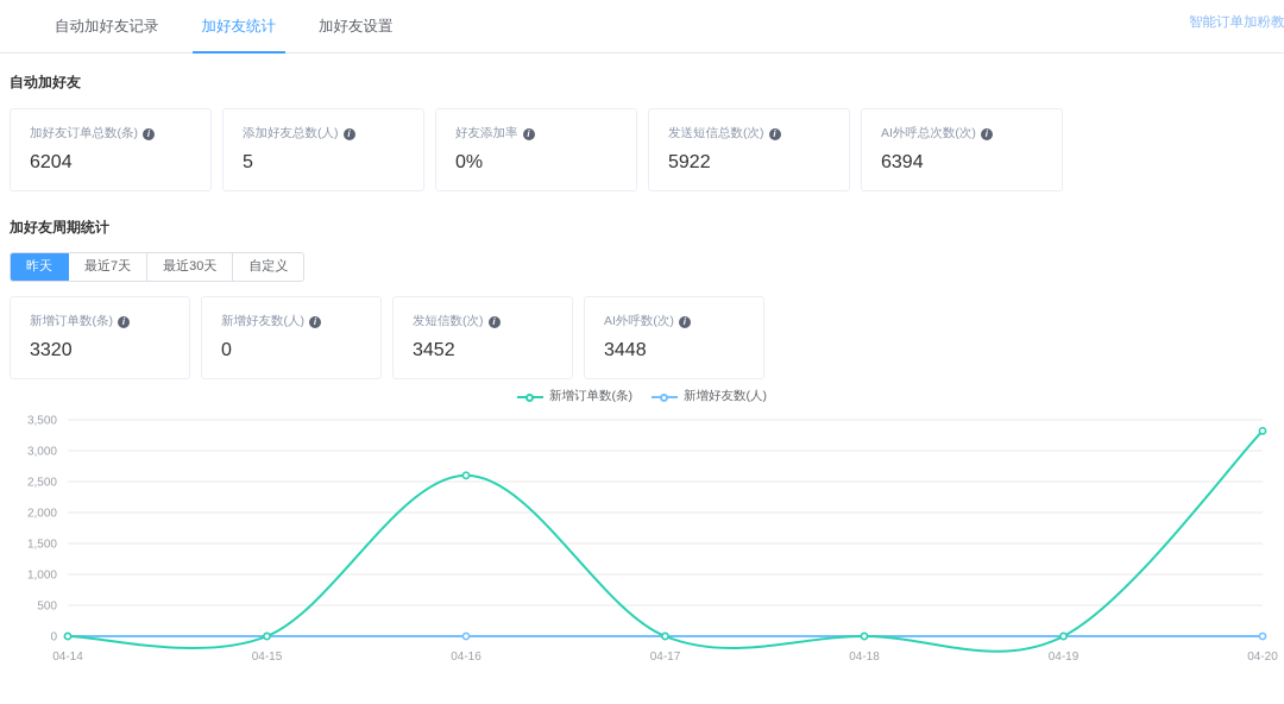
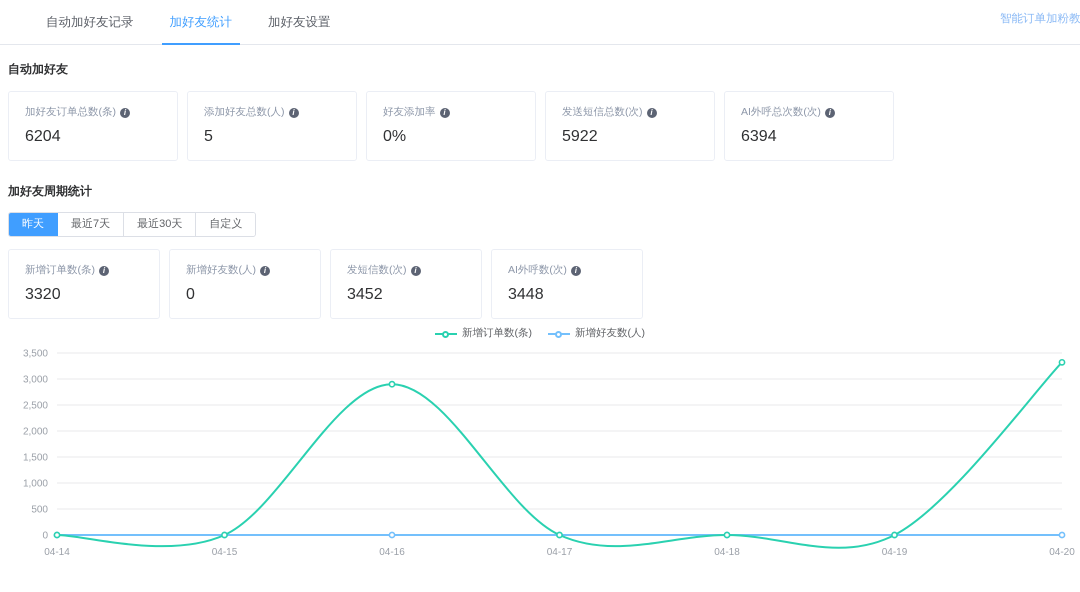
新增订单数(条)/04-16: 2600 -> 2900
